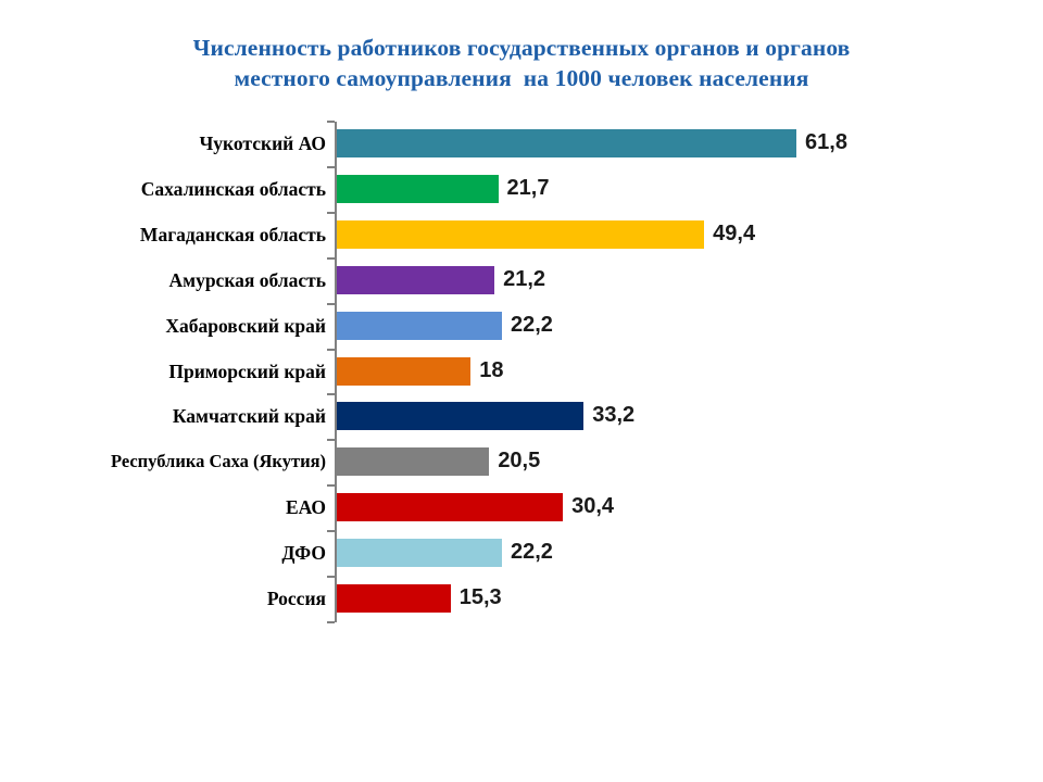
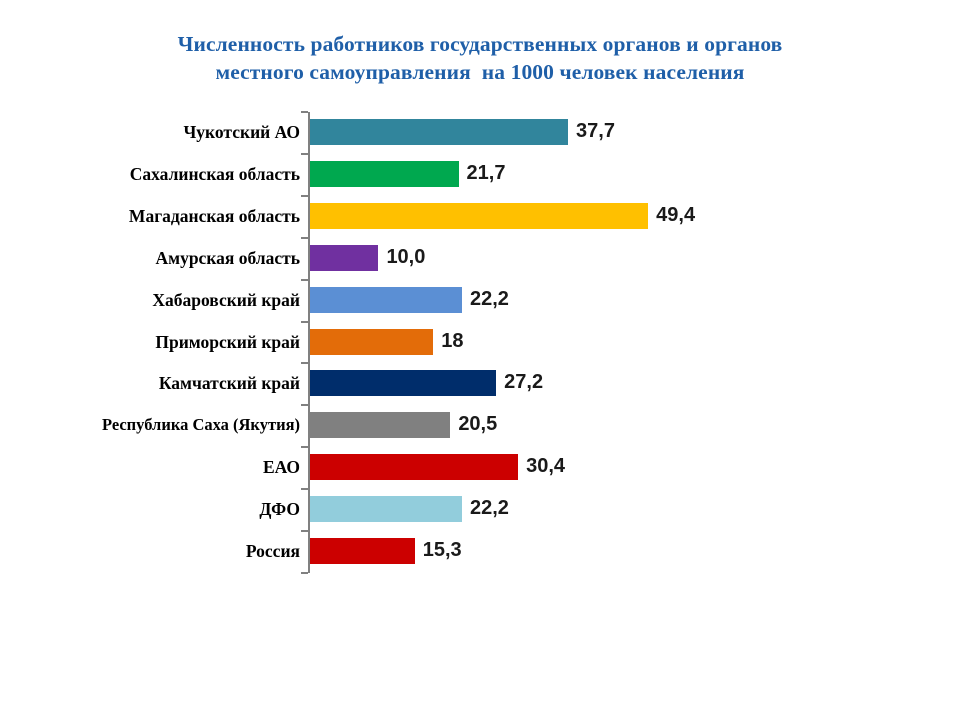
Чукотский АО: 61,8 -> 37,7
Амурская область: 21,2 -> 10,0
Камчатский край: 33,2 -> 27,2
